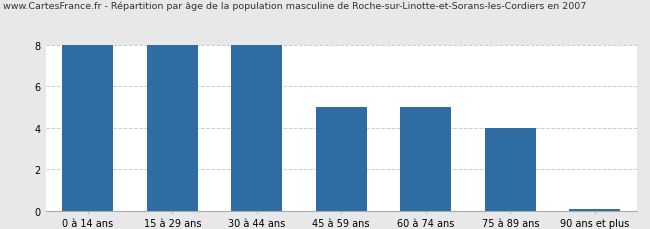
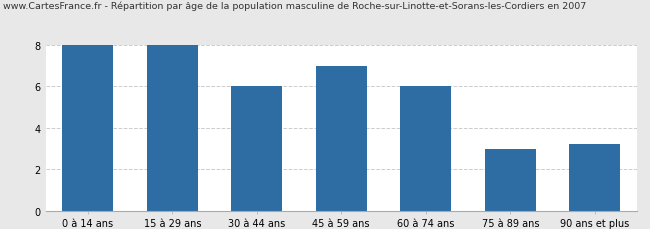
30 à 44 ans: 8.00 -> 6.00
45 à 59 ans: 5.00 -> 7.00
60 à 74 ans: 5.00 -> 6.00
75 à 89 ans: 4.00 -> 3.00
90 ans et plus: 0.07 -> 3.20
